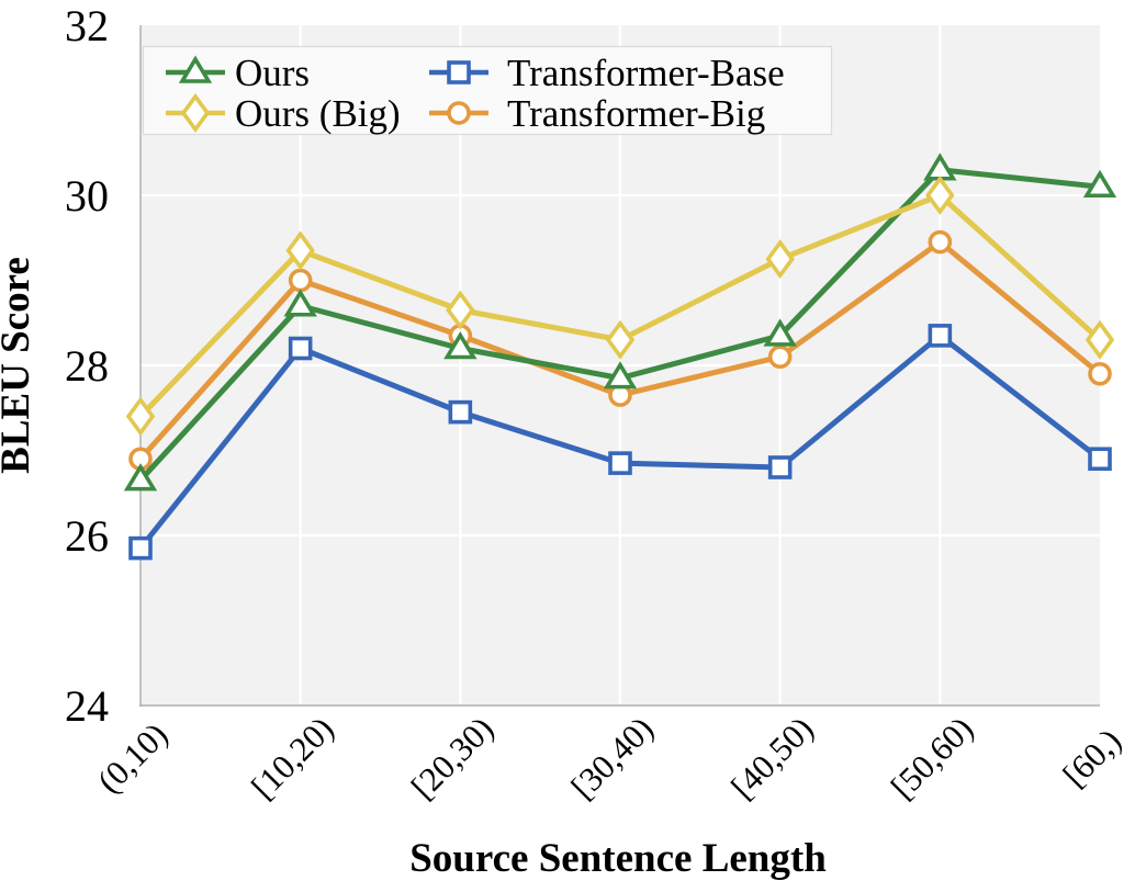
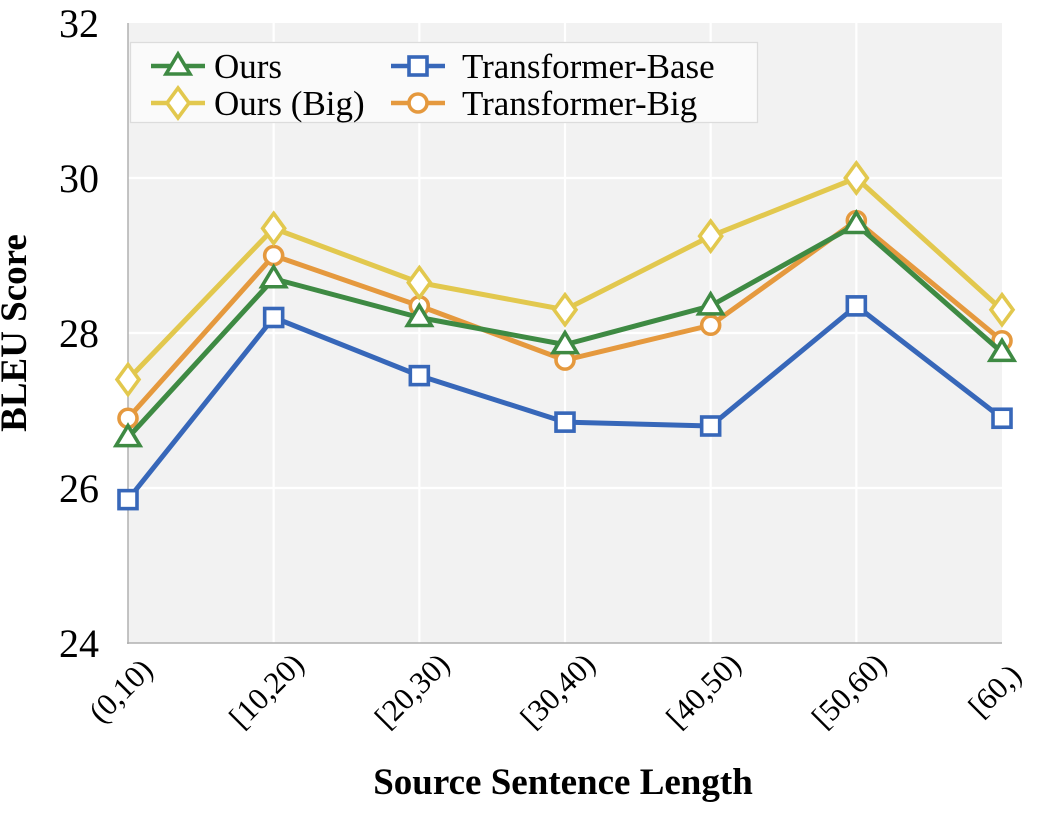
Ours/[50,60): 30.3 -> 29.4
Ours/[60,): 30.1 -> 27.8
